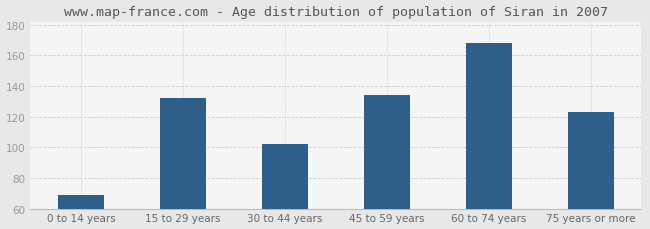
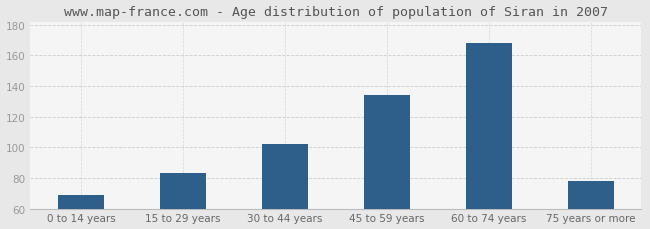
15 to 29 years: 132 -> 83
75 years or more: 123 -> 78
